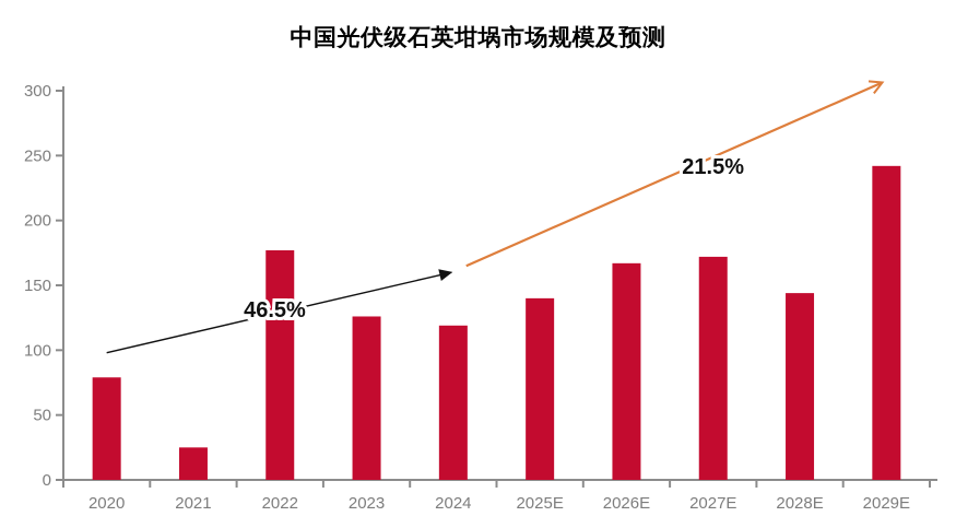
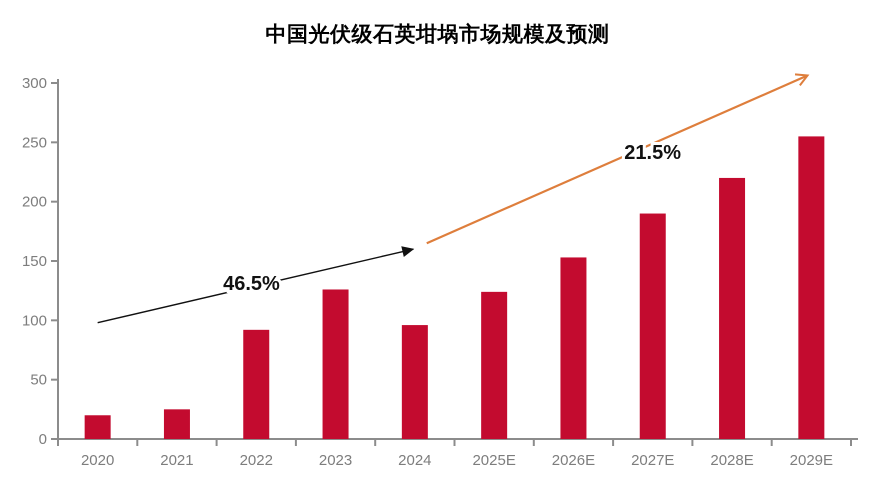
2020: 79 -> 20
2022: 177 -> 92
2024: 119 -> 96
2025E: 140 -> 124
2026E: 167 -> 153
2027E: 172 -> 190
2028E: 144 -> 220
2029E: 242 -> 255
